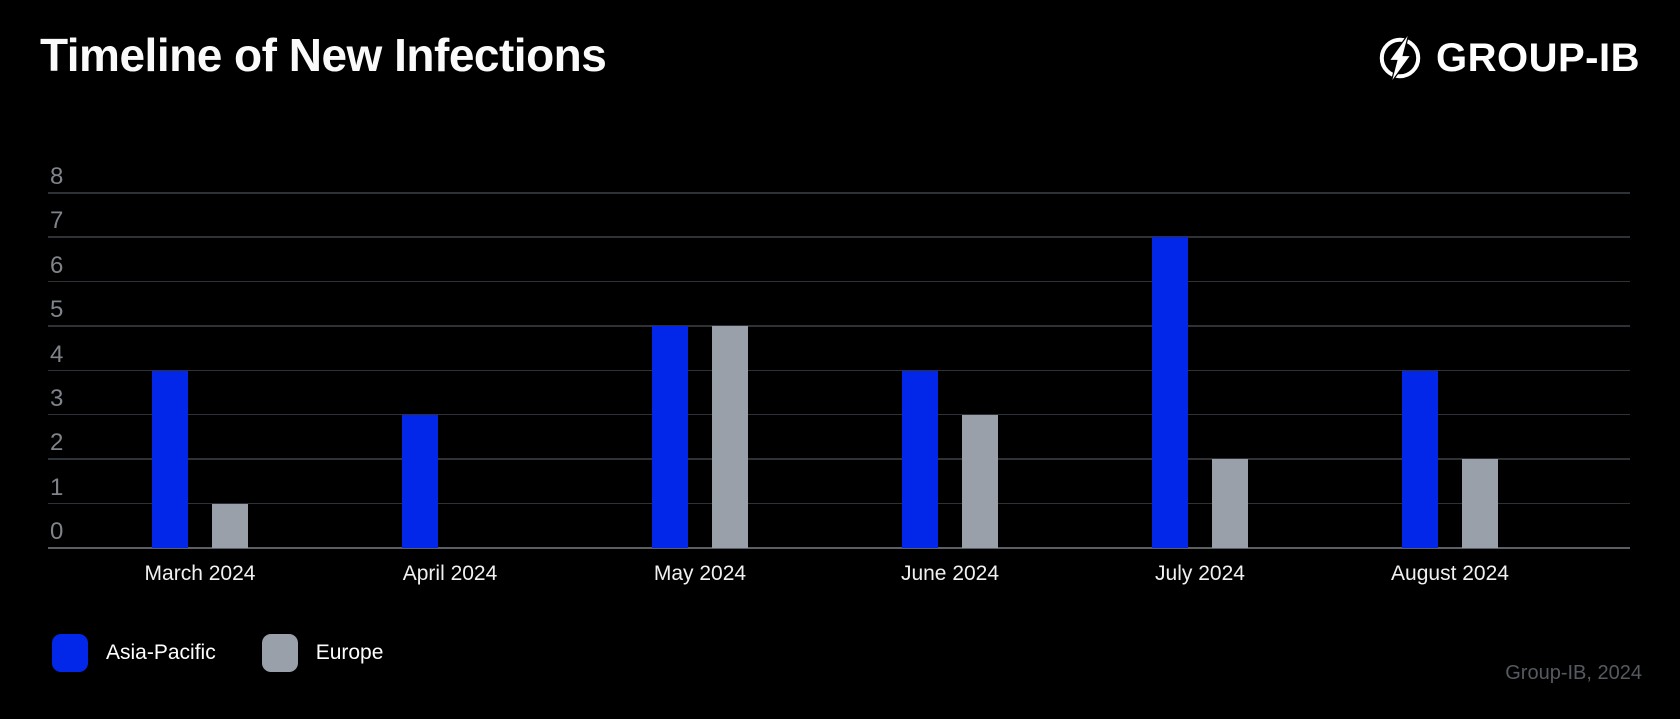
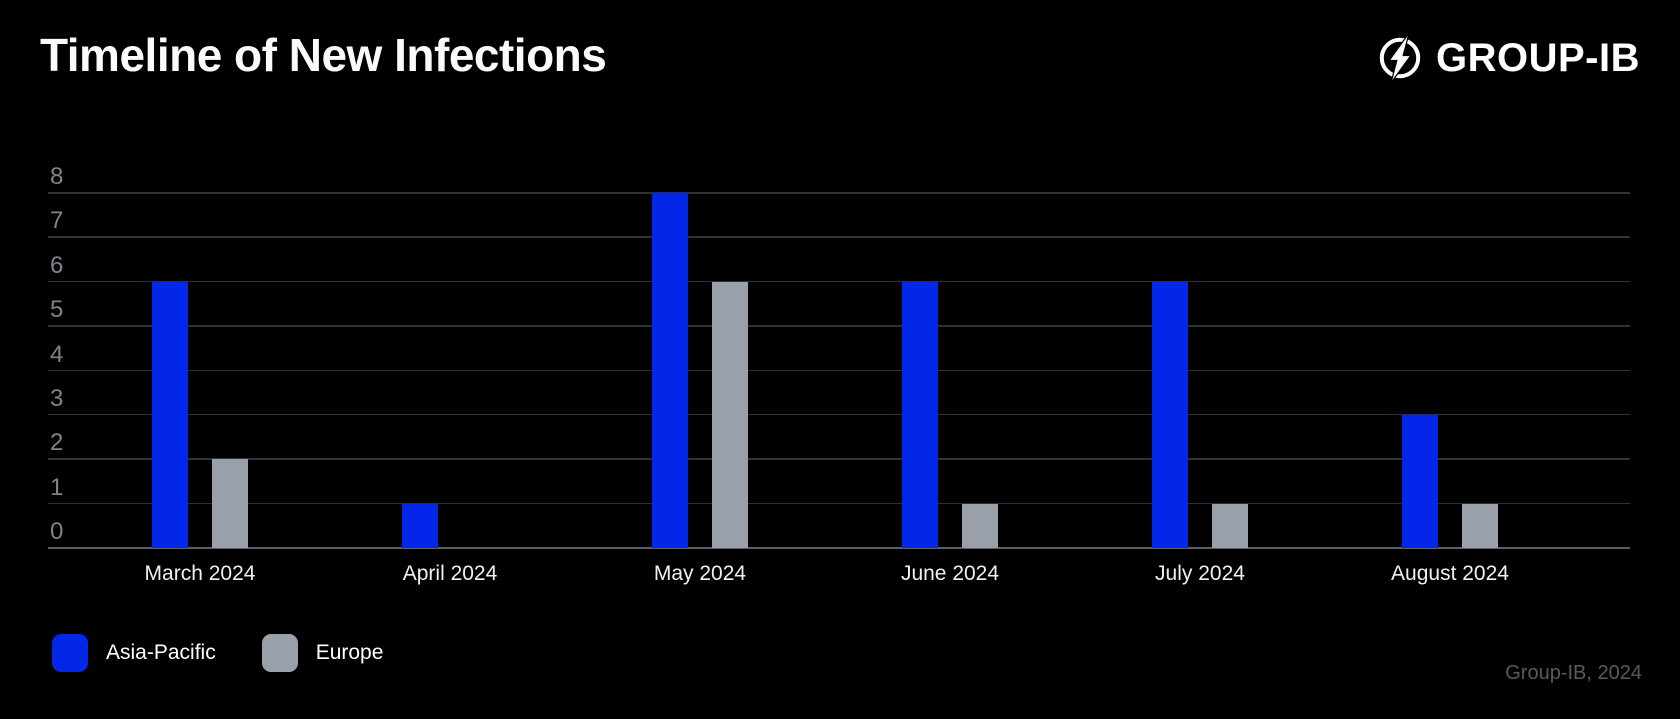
Asia-Pacific/March 2024: 4 -> 6
Europe/March 2024: 1 -> 2
Asia-Pacific/April 2024: 3 -> 1
Asia-Pacific/May 2024: 5 -> 8
Europe/May 2024: 5 -> 6
Asia-Pacific/June 2024: 4 -> 6
Europe/June 2024: 3 -> 1
Asia-Pacific/July 2024: 7 -> 6
Europe/July 2024: 2 -> 1
Asia-Pacific/August 2024: 4 -> 3
Europe/August 2024: 2 -> 1
